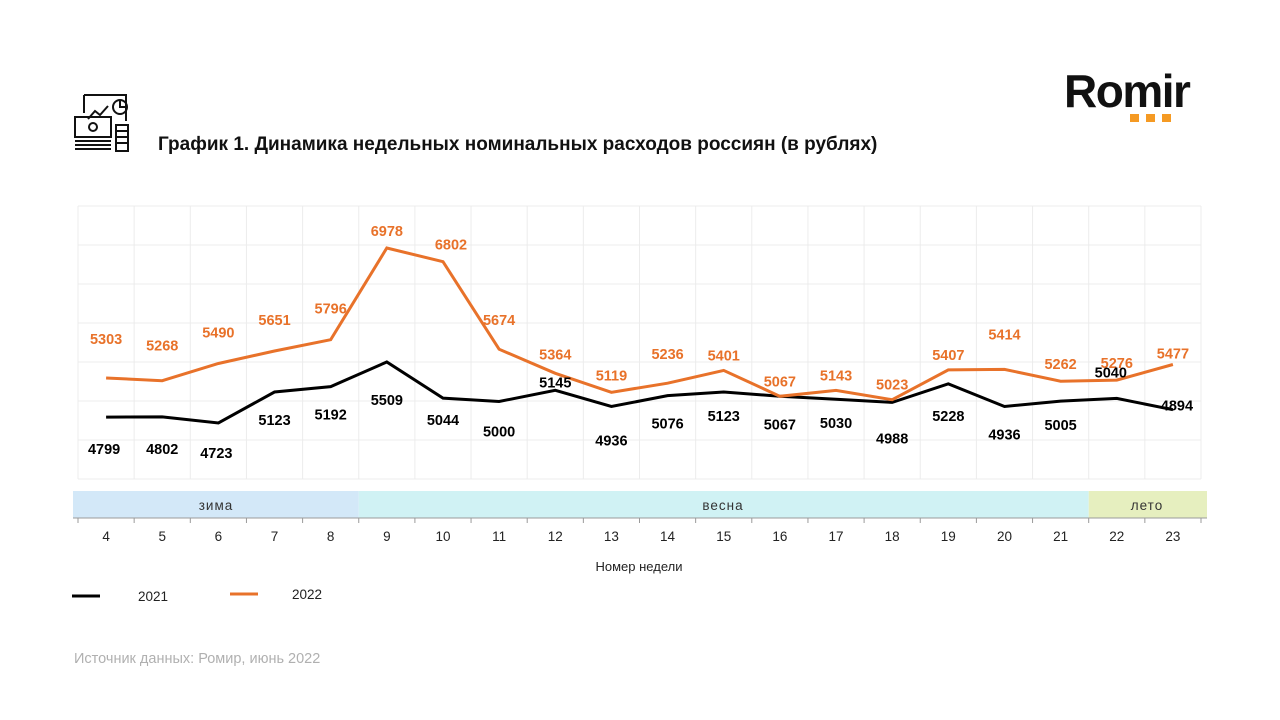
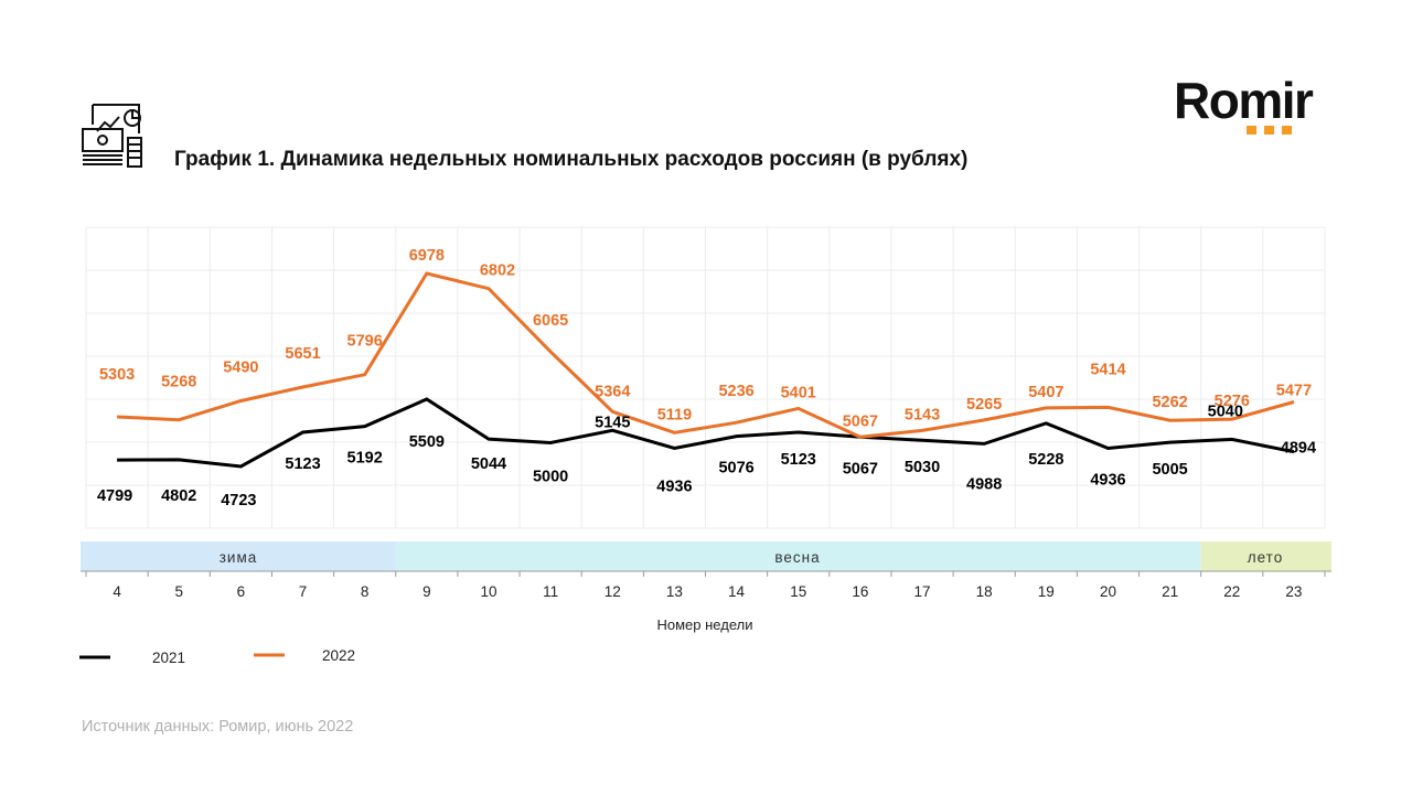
2022/11: 5674 -> 6065
2022/18: 5023 -> 5265
